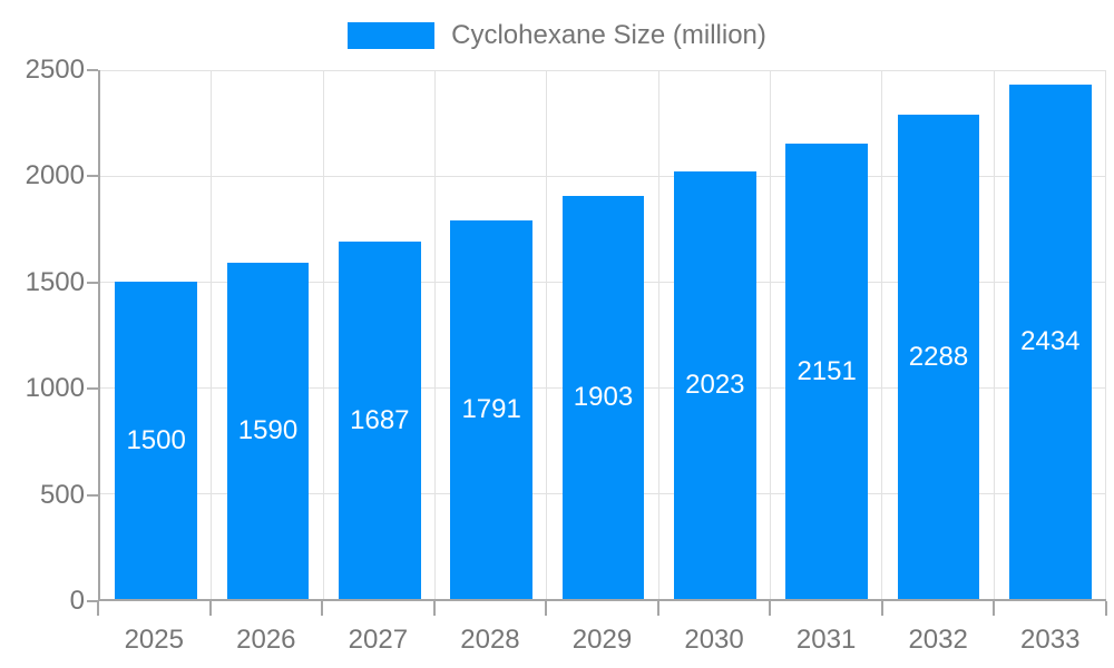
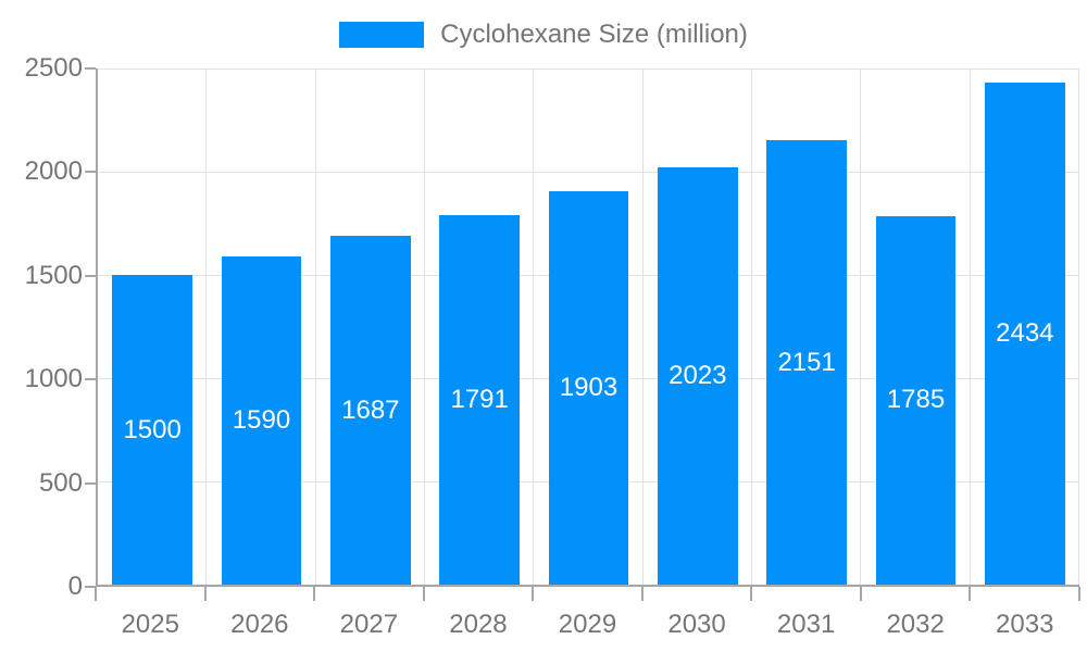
2032: 2288 -> 1785
